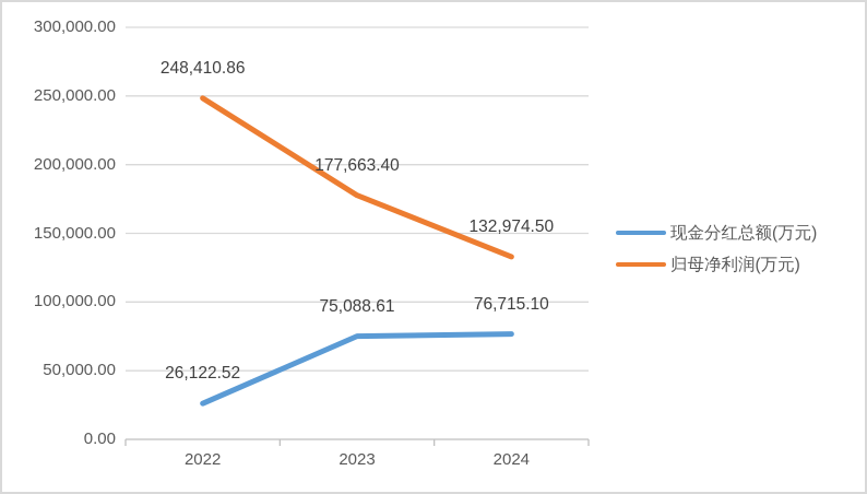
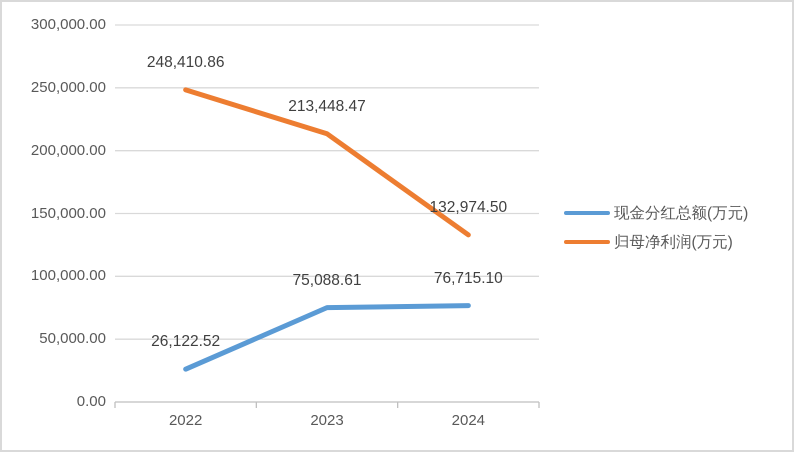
归母净利润(万元)/2023: 177,663.40 -> 213,448.47
